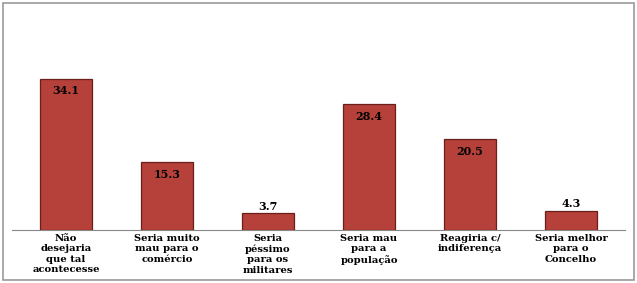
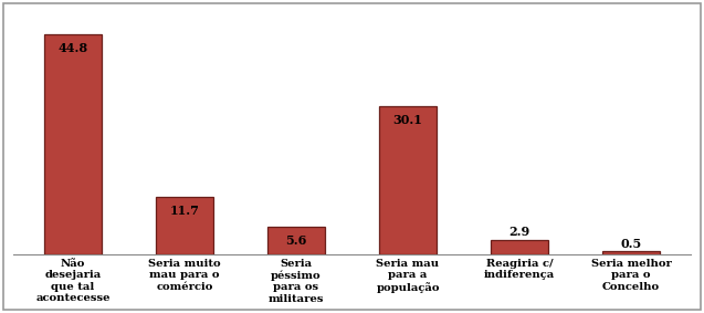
Não desejaria que tal acontecesse: 34.1 -> 44.8
Seria muito mau para o comércio: 15.3 -> 11.7
Seria péssimo para os militares: 3.7 -> 5.6
Seria mau para a população: 28.4 -> 30.1
Reagiria c/ indiferença: 20.5 -> 2.9
Seria melhor para o Concelho: 4.3 -> 0.5
